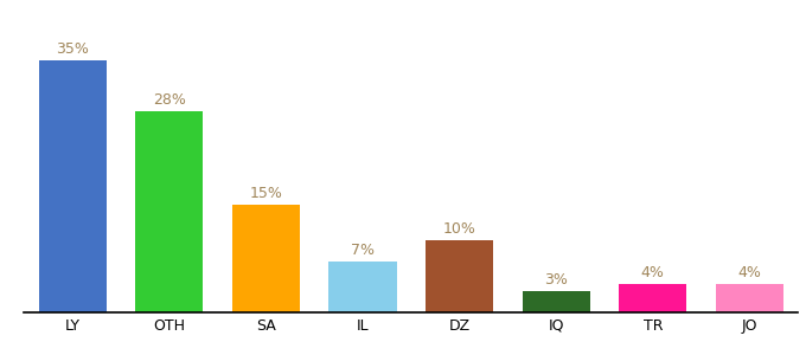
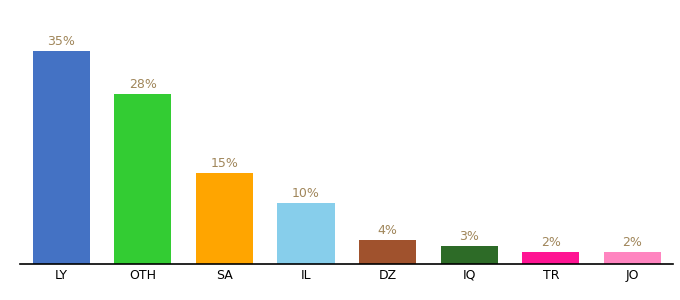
IL: 7% -> 10%
DZ: 10% -> 4%
TR: 4% -> 2%
JO: 4% -> 2%
